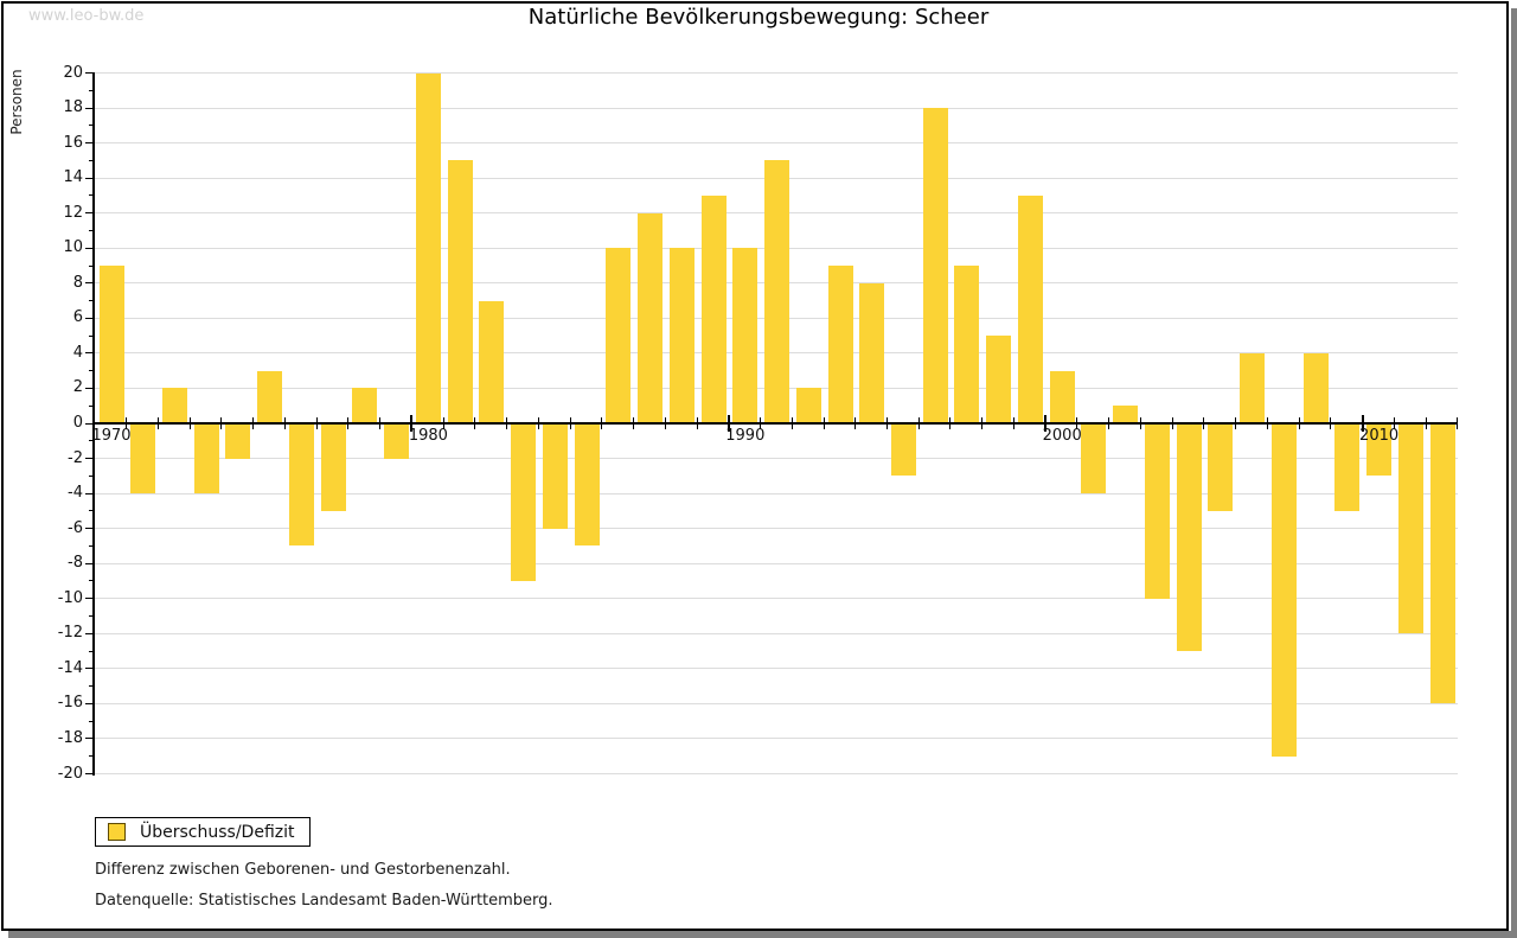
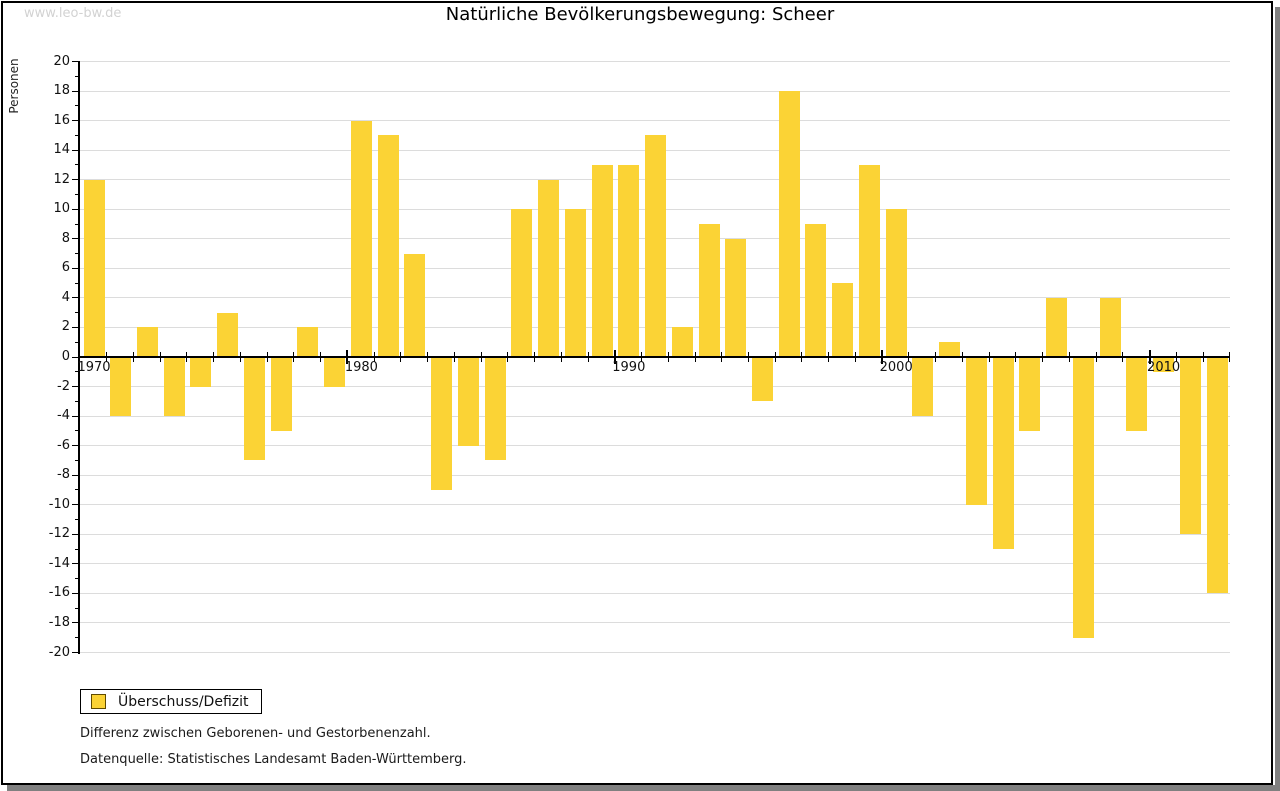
1970: 9 -> 12
1980: 20 -> 16
1990: 10 -> 13
2000: 3 -> 10
2010: -3 -> -1
